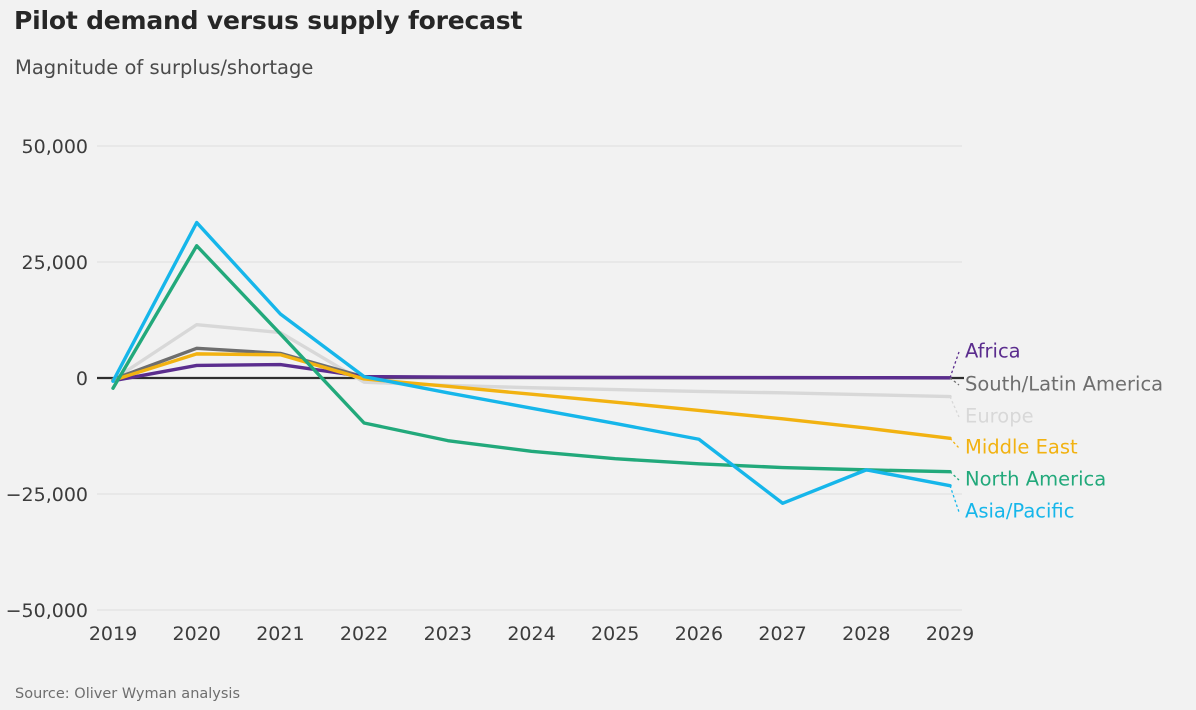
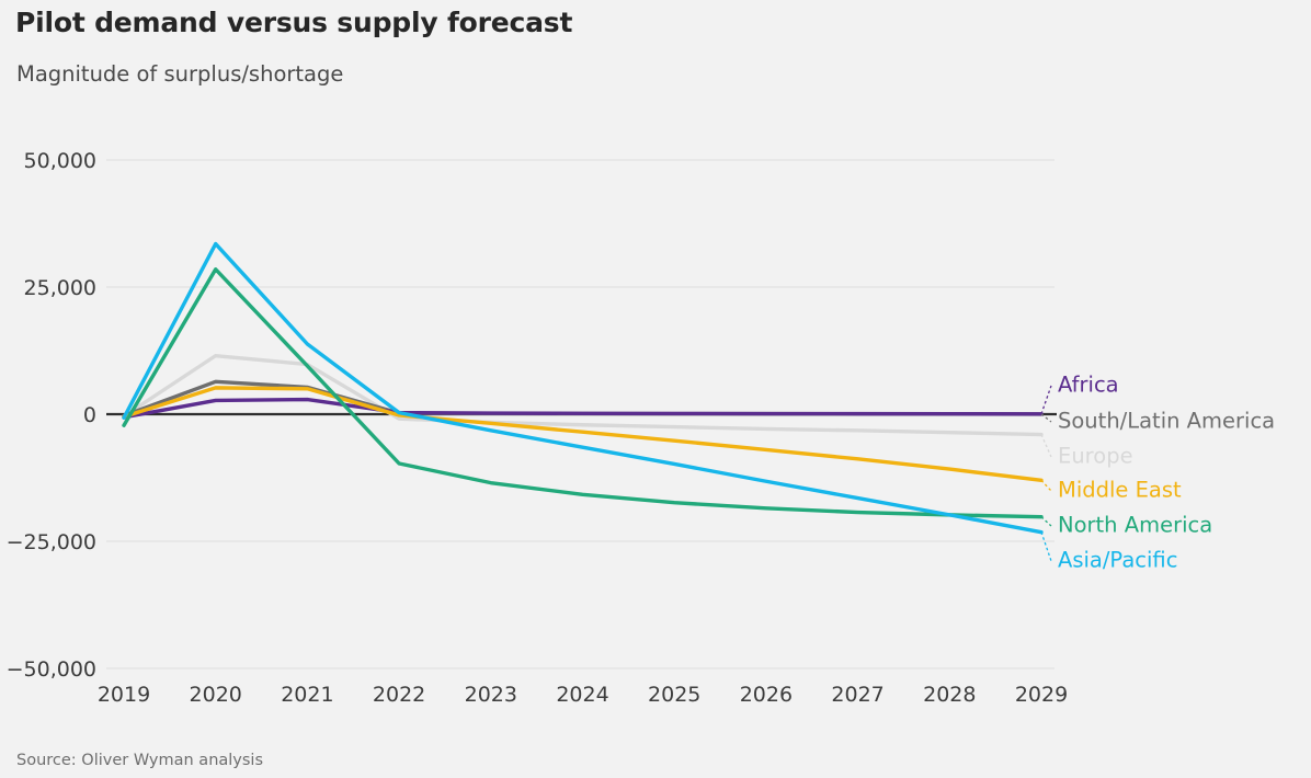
Asia/Pacific/2027: -27000 -> -16000
